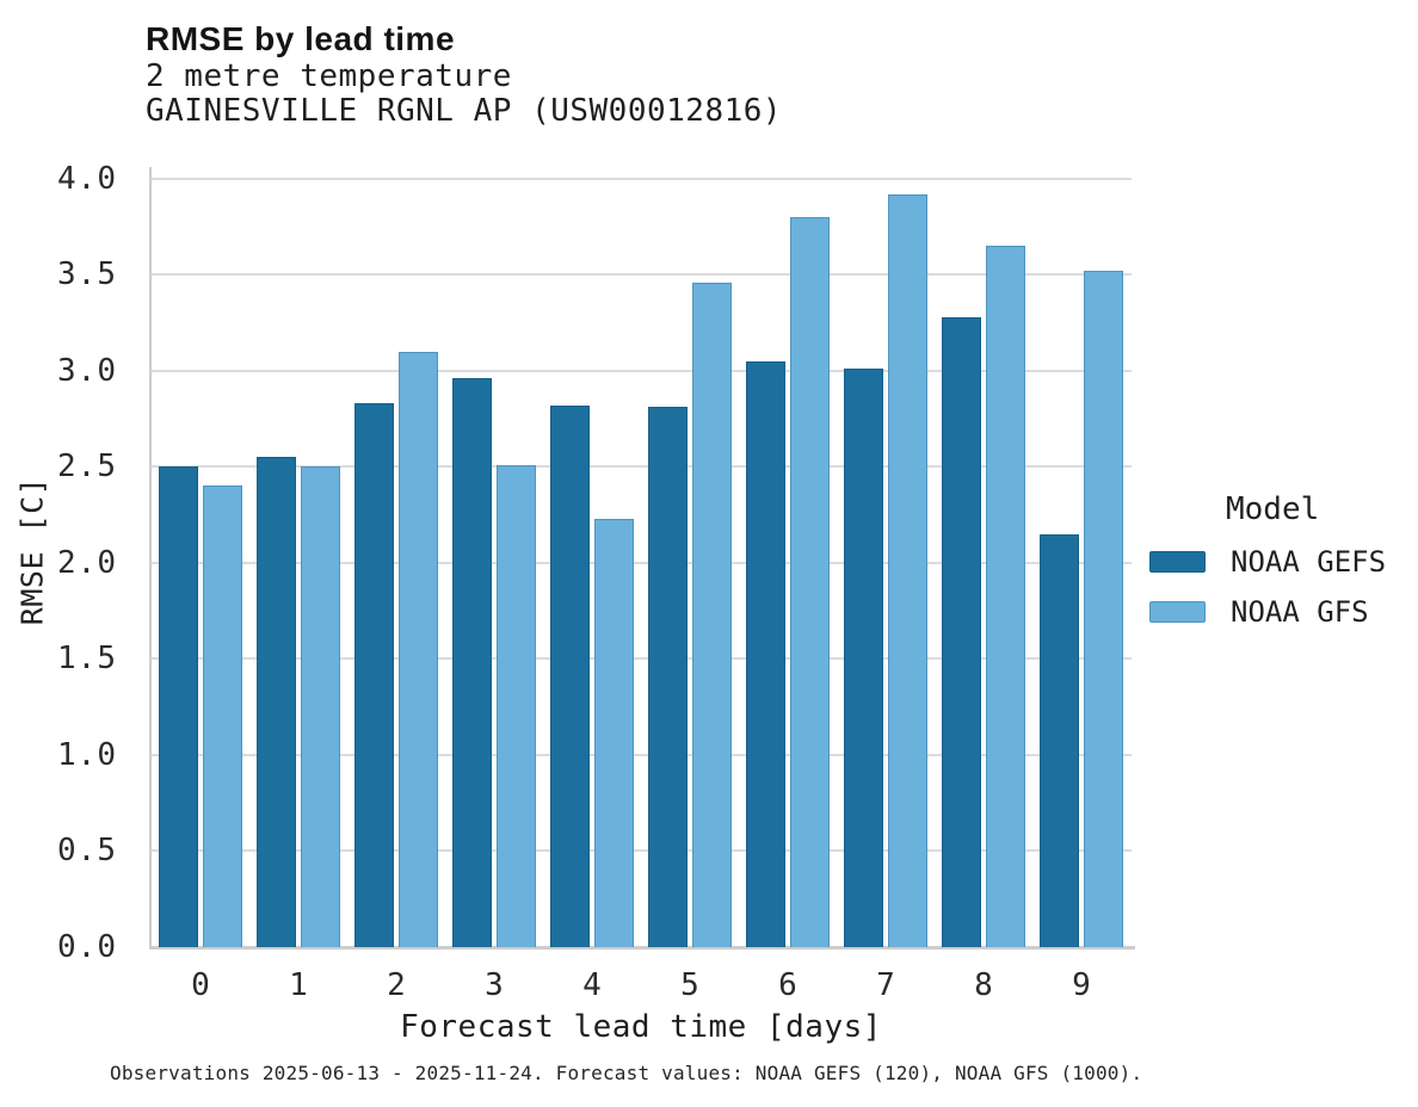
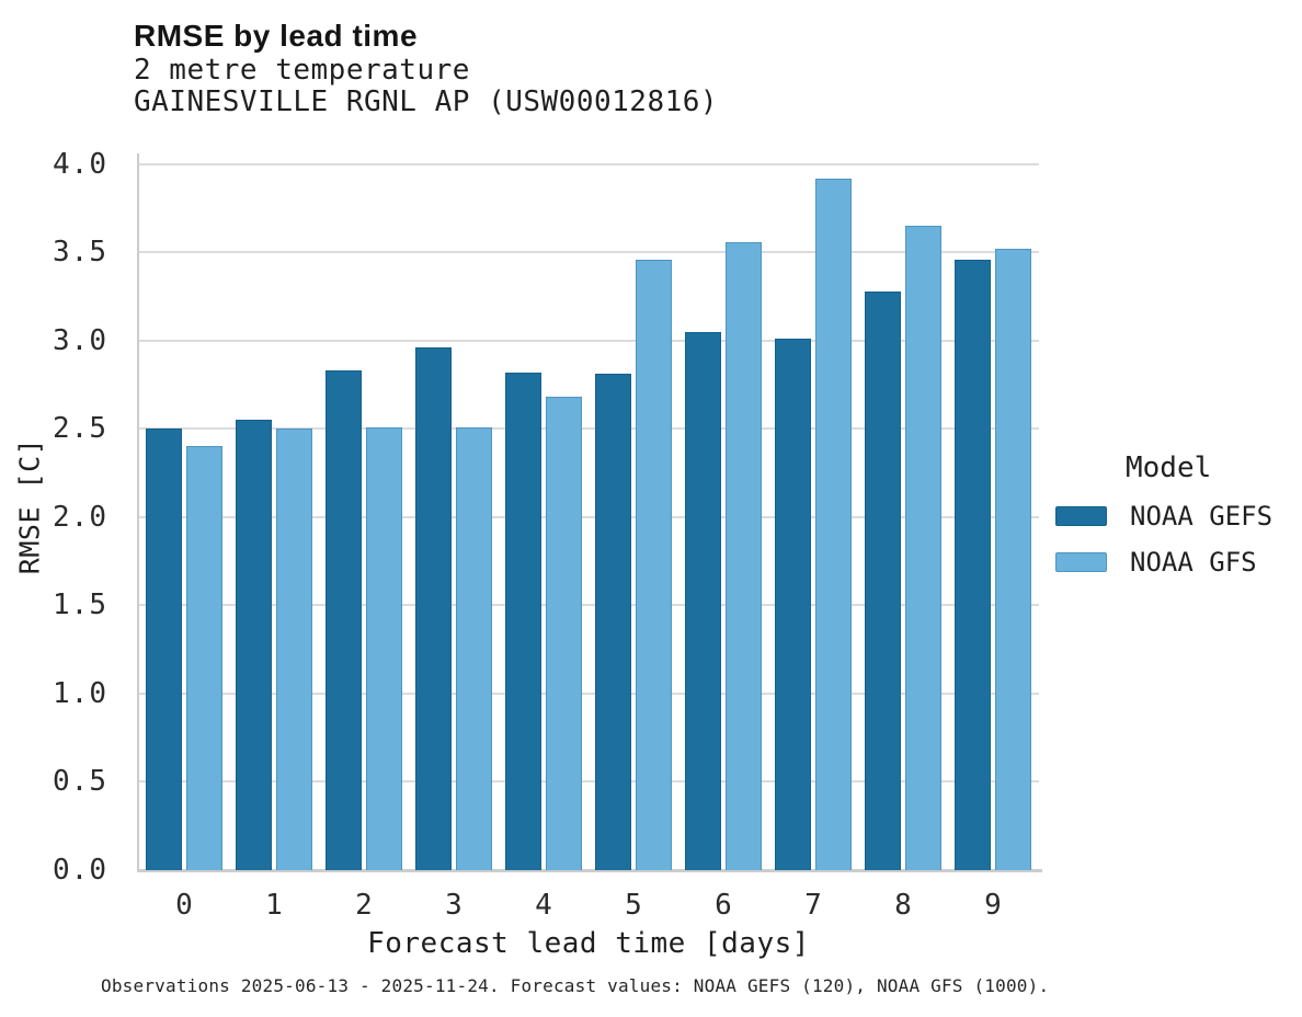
NOAA GFS/2: 3.10 -> 2.51
NOAA GFS/4: 2.23 -> 2.68
NOAA GFS/6: 3.80 -> 3.56
NOAA GEFS/9: 2.15 -> 3.46
